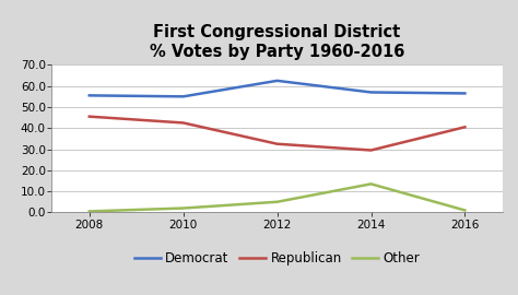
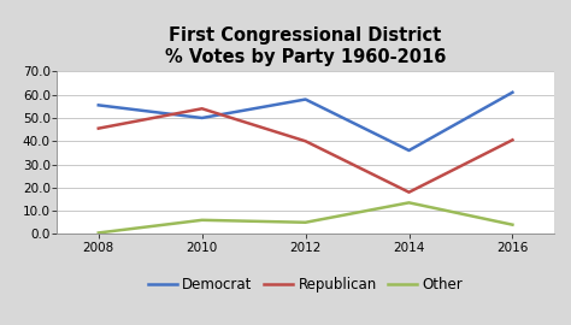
Democrat/2010: 55 -> 50
Republican/2010: 42 -> 54
Other/2010: 2 -> 6
Democrat/2012: 62 -> 58
Republican/2012: 32 -> 40
Democrat/2014: 57 -> 36
Republican/2014: 30 -> 18
Democrat/2016: 56 -> 61
Other/2016: 1 -> 4
